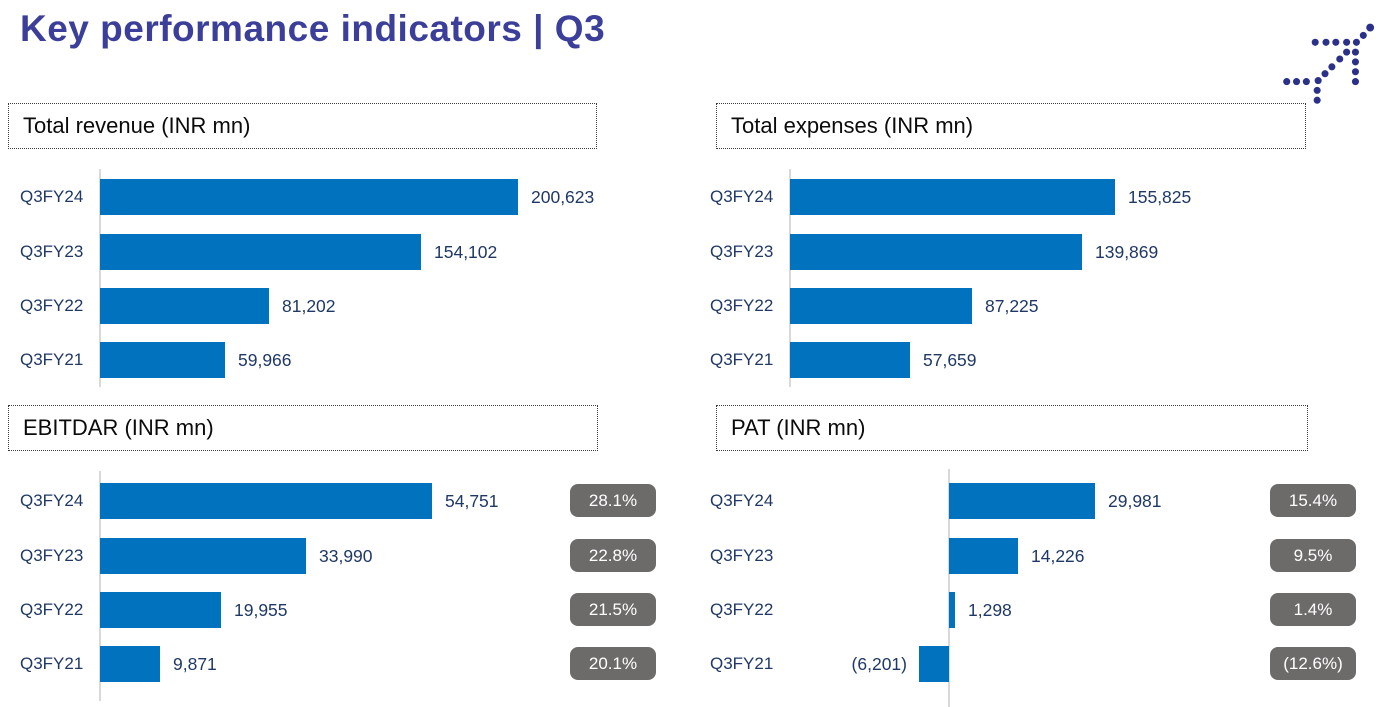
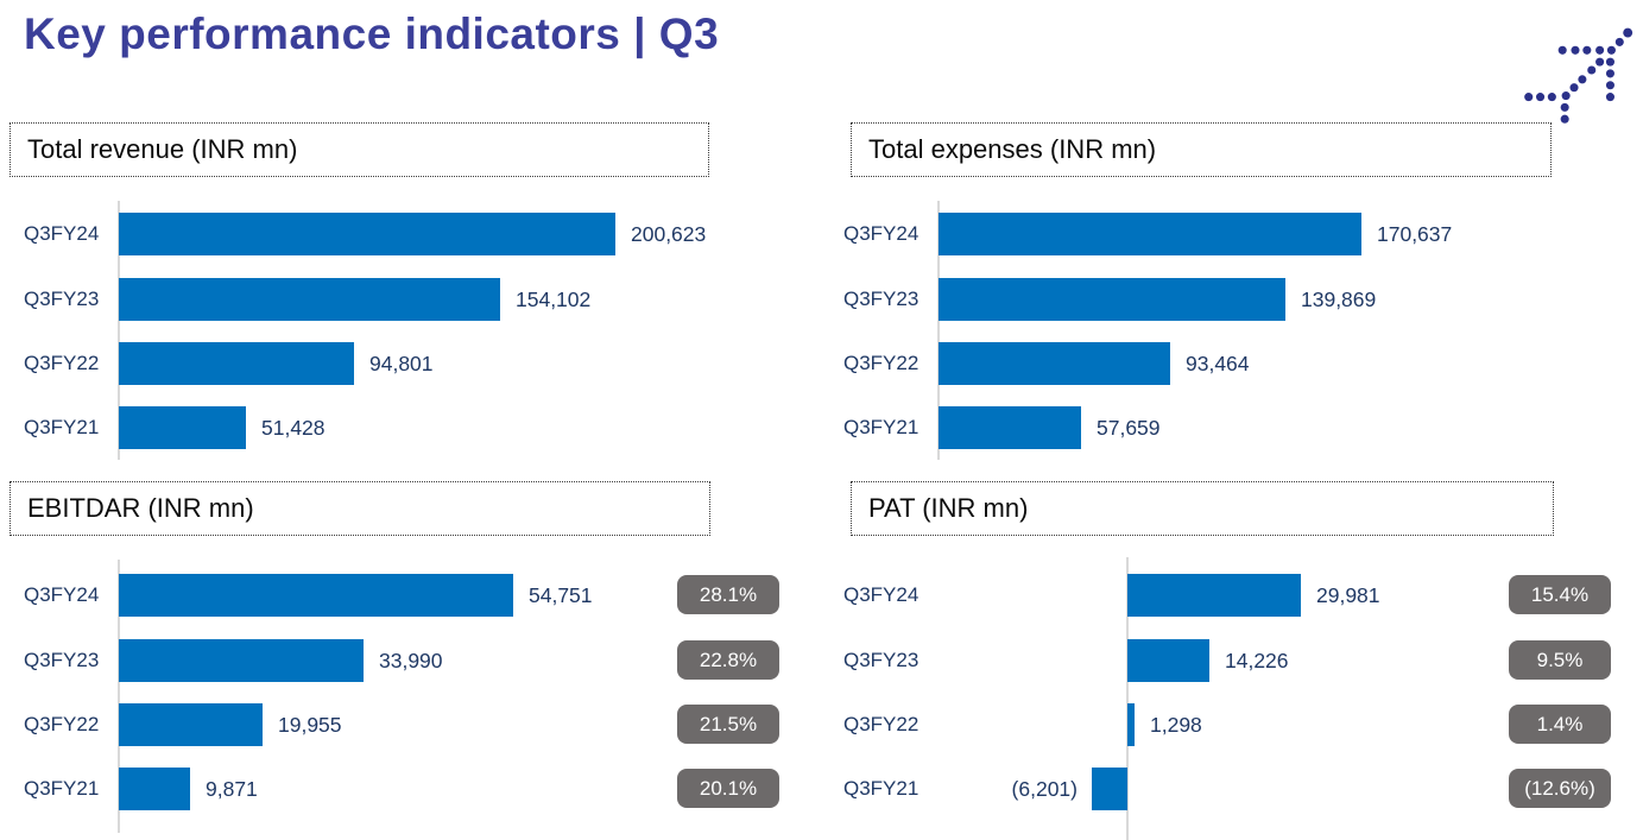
Total revenue (INR mn)/Q3FY22: 81,202 -> 94,801
Total revenue (INR mn)/Q3FY21: 59,966 -> 51,428
Total expenses (INR mn)/Q3FY24: 155,825 -> 170,637
Total expenses (INR mn)/Q3FY22: 87,225 -> 93,464
